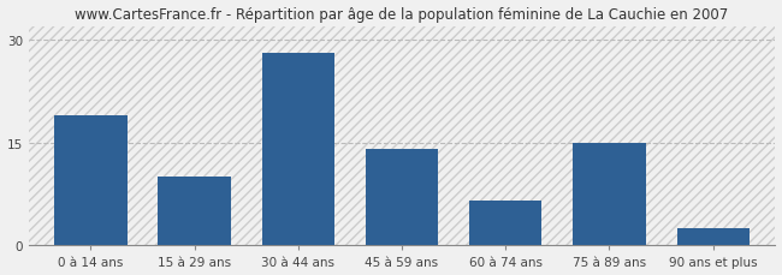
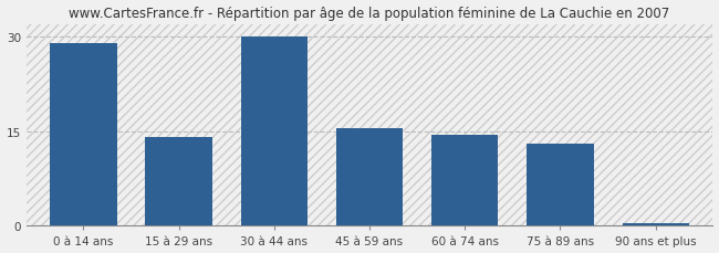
0 à 14 ans: 19.0 -> 29.0
15 à 29 ans: 10.0 -> 14.0
30 à 44 ans: 28.0 -> 30.0
45 à 59 ans: 14.0 -> 15.5
60 à 74 ans: 6.6 -> 14.5
75 à 89 ans: 15.0 -> 13.0
90 ans et plus: 2.6 -> 0.5
